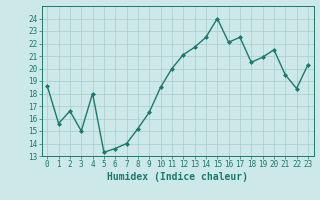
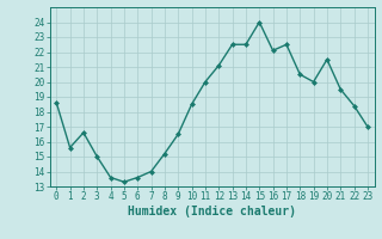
4: 18.0 -> 13.6
13: 21.7 -> 22.5
19: 20.9 -> 20.0
23: 20.3 -> 17.0
